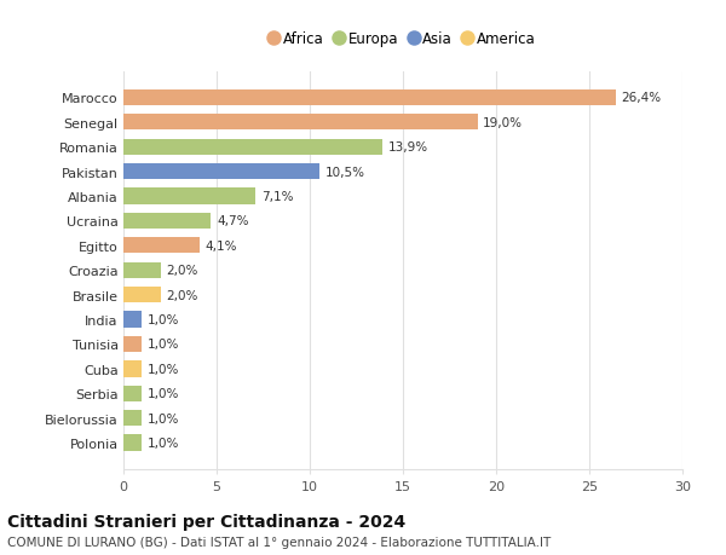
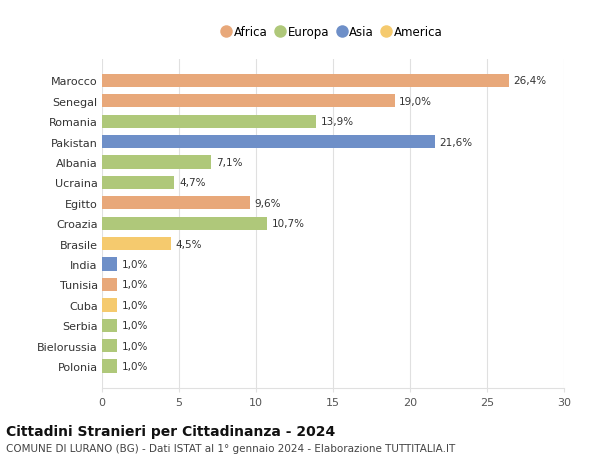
Pakistan: 10,5% -> 21,6%
Egitto: 4,1% -> 9,6%
Croazia: 2,0% -> 10,7%
Brasile: 2,0% -> 4,5%
